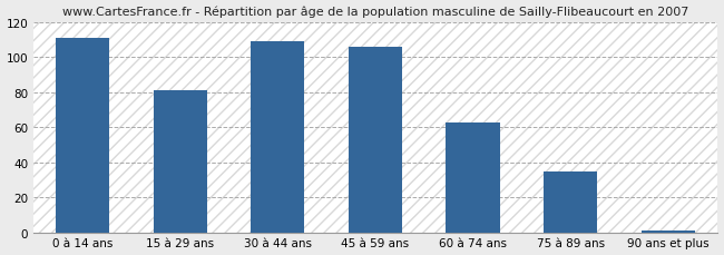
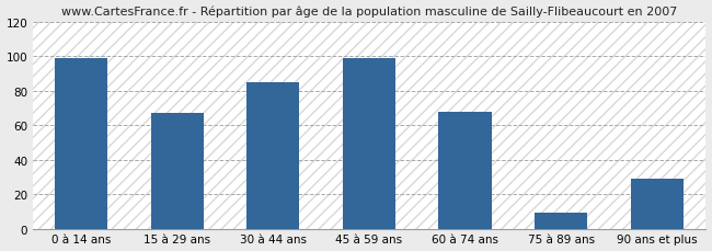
0 à 14 ans: 111 -> 99
15 à 29 ans: 81 -> 67
30 à 44 ans: 109 -> 85
45 à 59 ans: 106 -> 99
60 à 74 ans: 63 -> 68
75 à 89 ans: 35 -> 9
90 ans et plus: 1 -> 29
